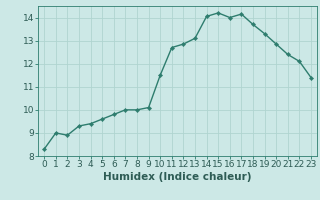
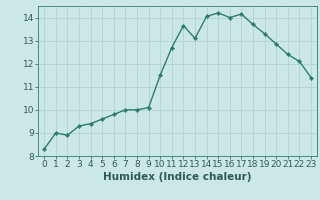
12: 12.85 -> 13.65
